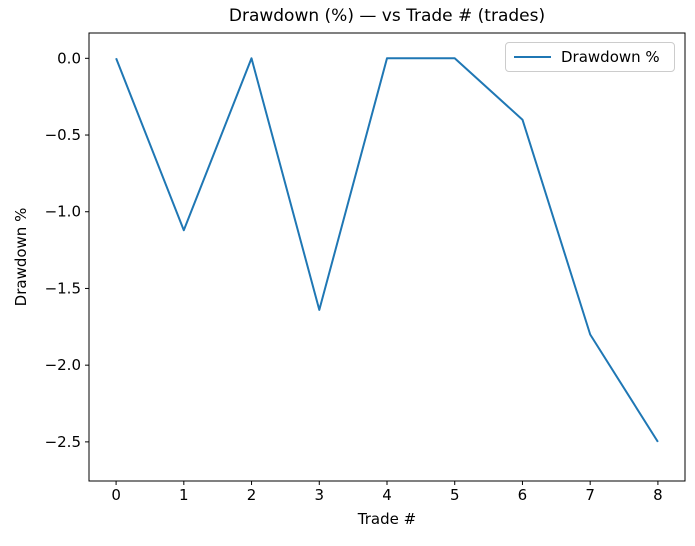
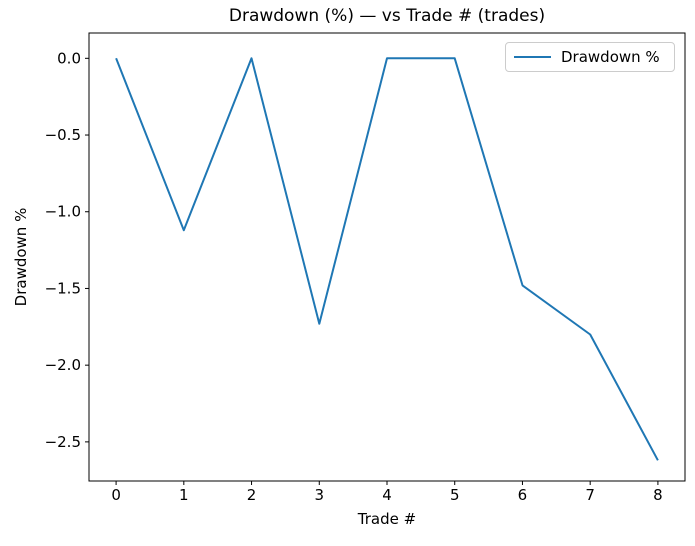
3: -1.64 -> -1.73
6: -0.40 -> -1.48
8: -2.50 -> -2.62
